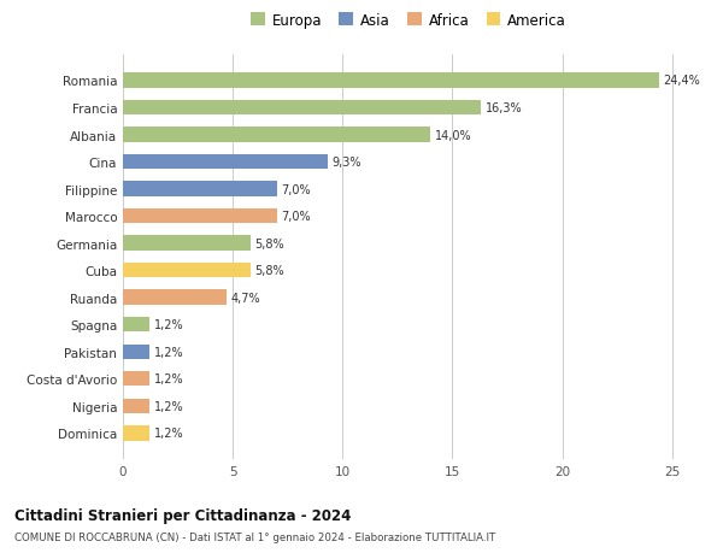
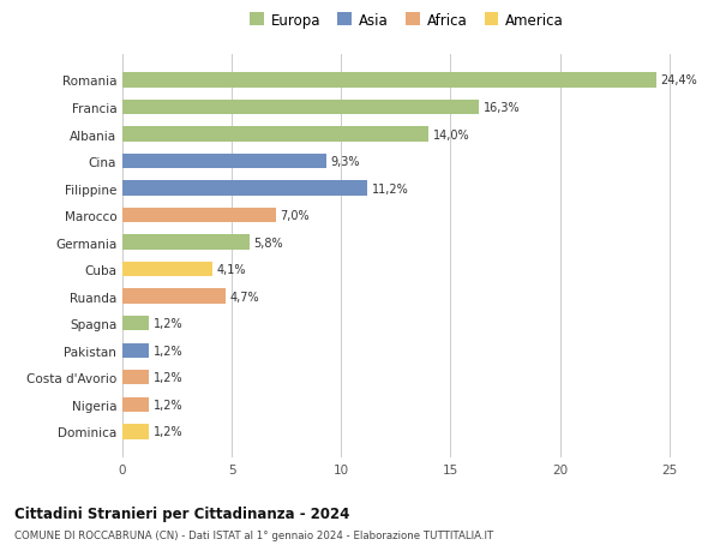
Filippine: 7,0% -> 11,2%
Cuba: 5,8% -> 4,1%
